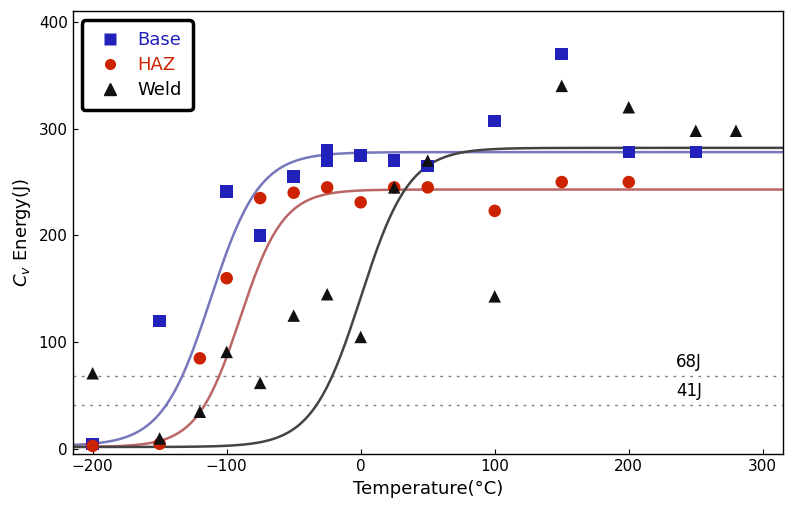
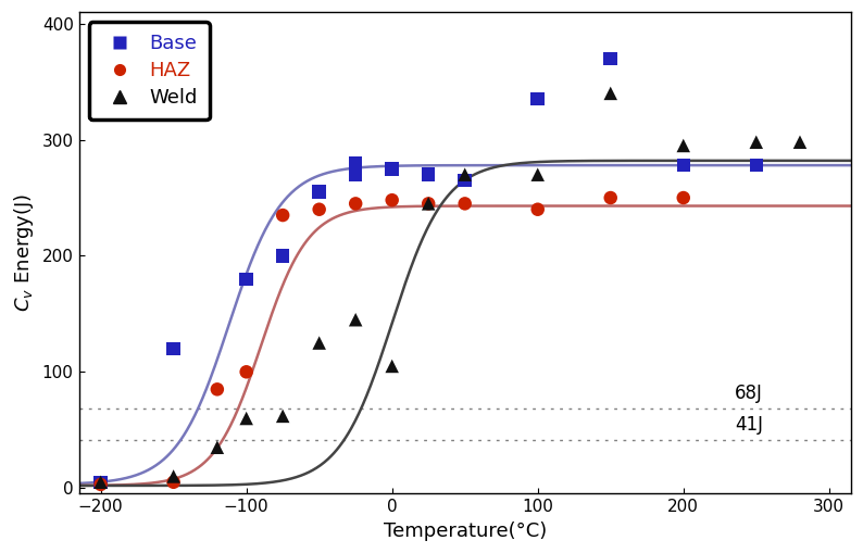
Weld/−200: 71 -> 5
Base/−100: 241 -> 180
HAZ/−100: 160 -> 100
Weld/−100: 91 -> 60
HAZ/0: 231 -> 248
Base/100: 307 -> 335
HAZ/100: 223 -> 240
Weld/100: 143 -> 270
Weld/200: 320 -> 295
